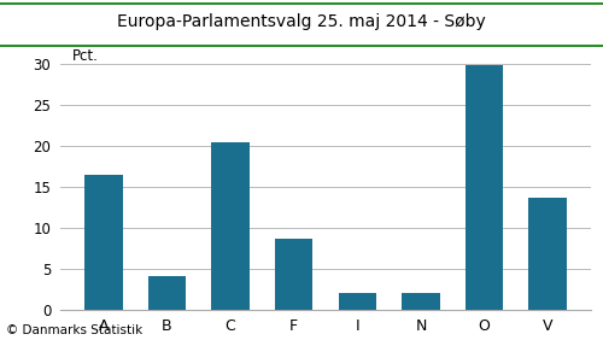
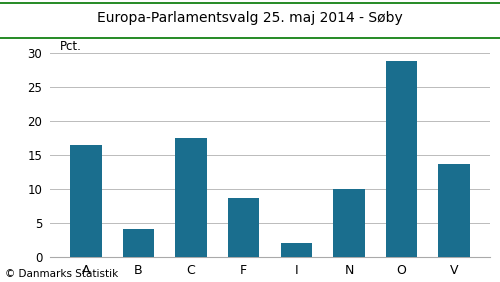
C: 20.4 -> 17.5
N: 2.0 -> 10.0
O: 29.8 -> 28.8
